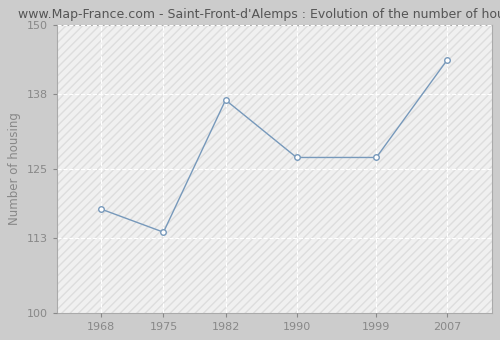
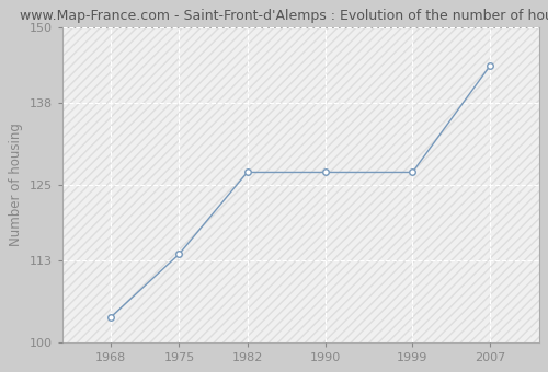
1968: 118 -> 104
1982: 137 -> 127
